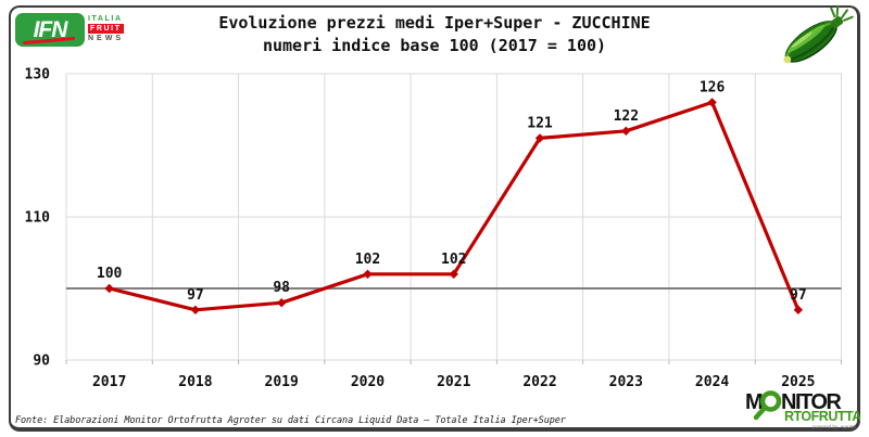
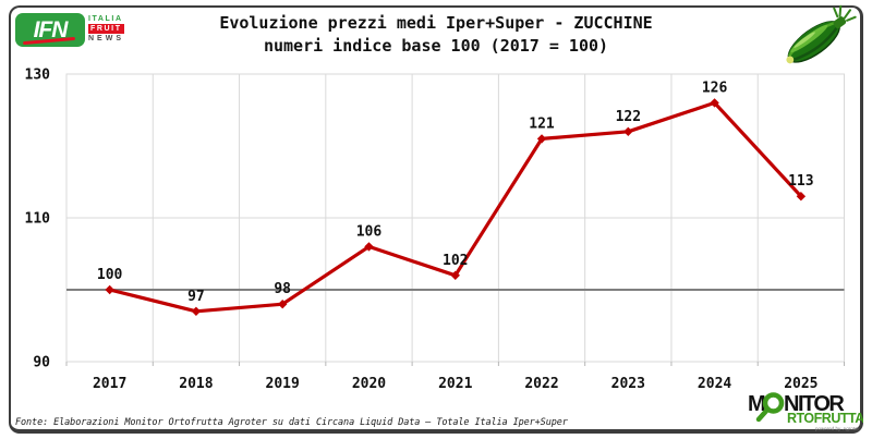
2020: 102 -> 106
2025: 97 -> 113
